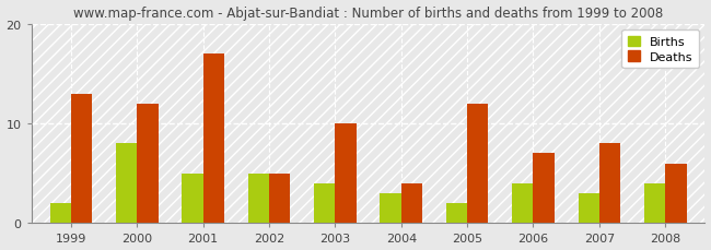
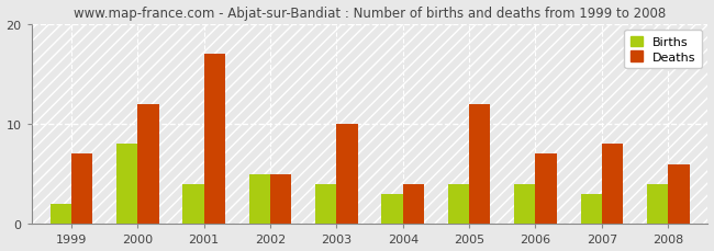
Deaths/1999: 13 -> 7
Births/2001: 5 -> 4
Births/2005: 2 -> 4
